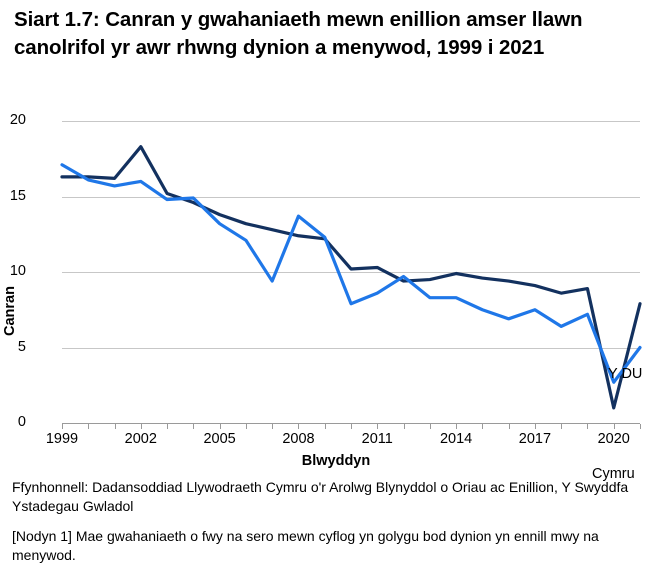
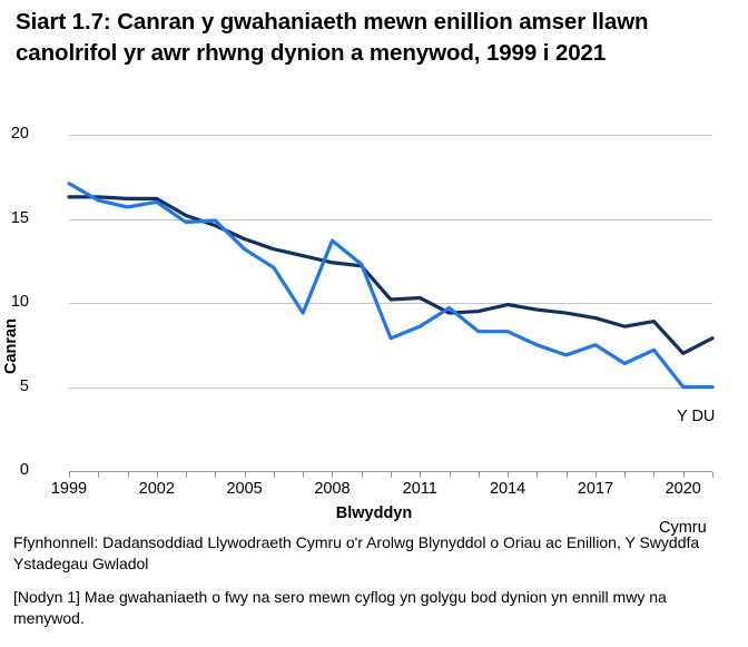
Y DU/2002: 18.3 -> 16.2
Y DU/2020: 1.0 -> 7.0
Cymru/2020: 2.7 -> 5.0
